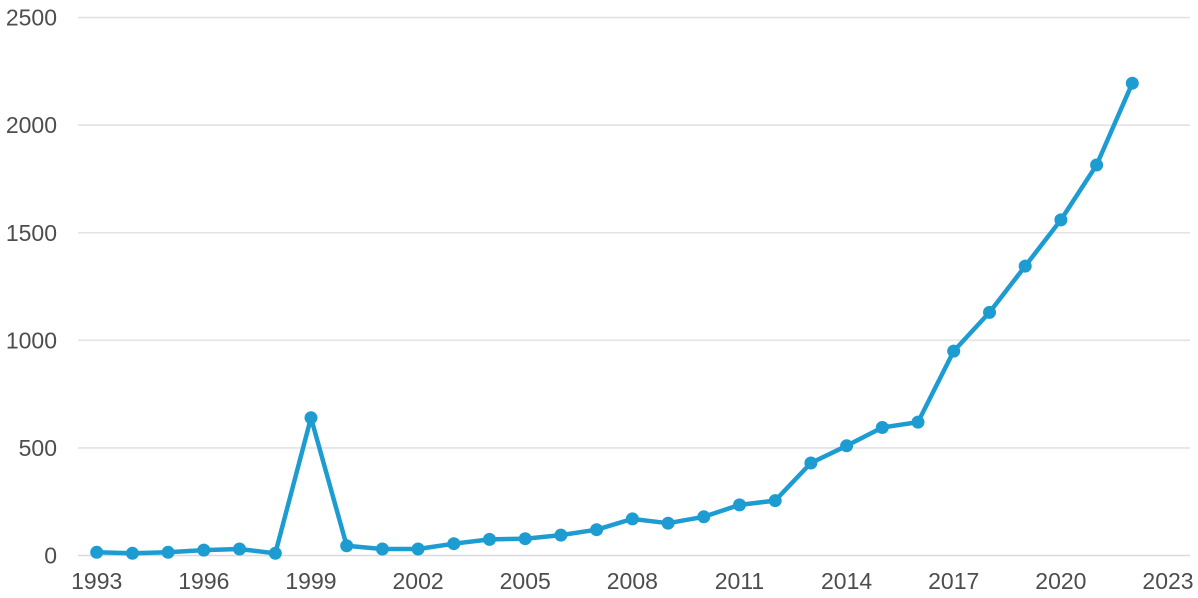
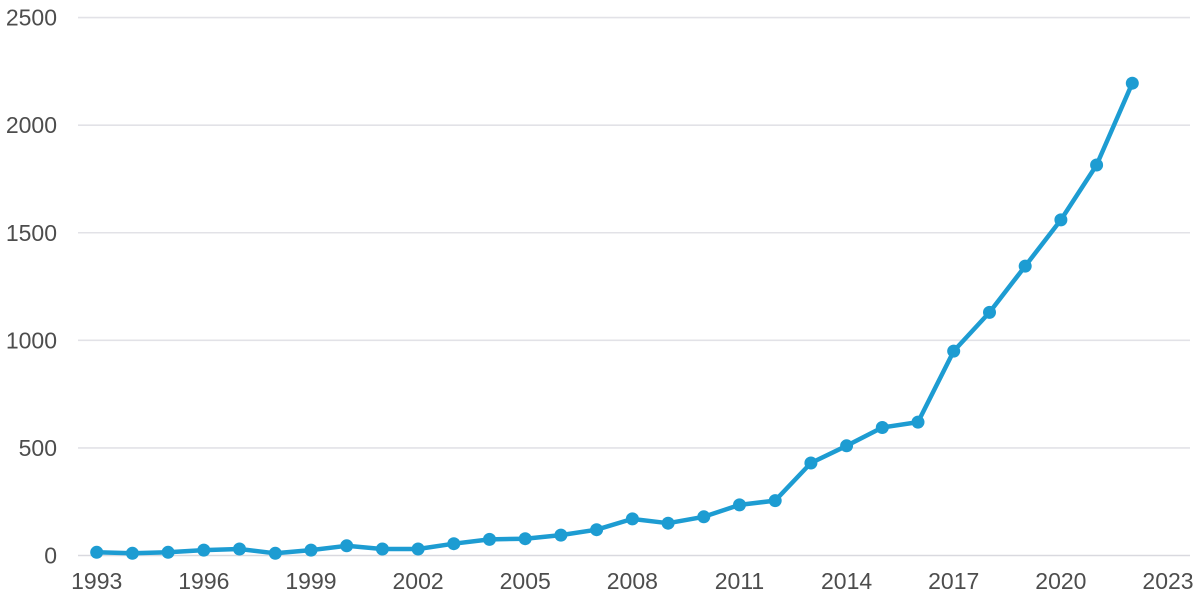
1999: 640 -> 20
